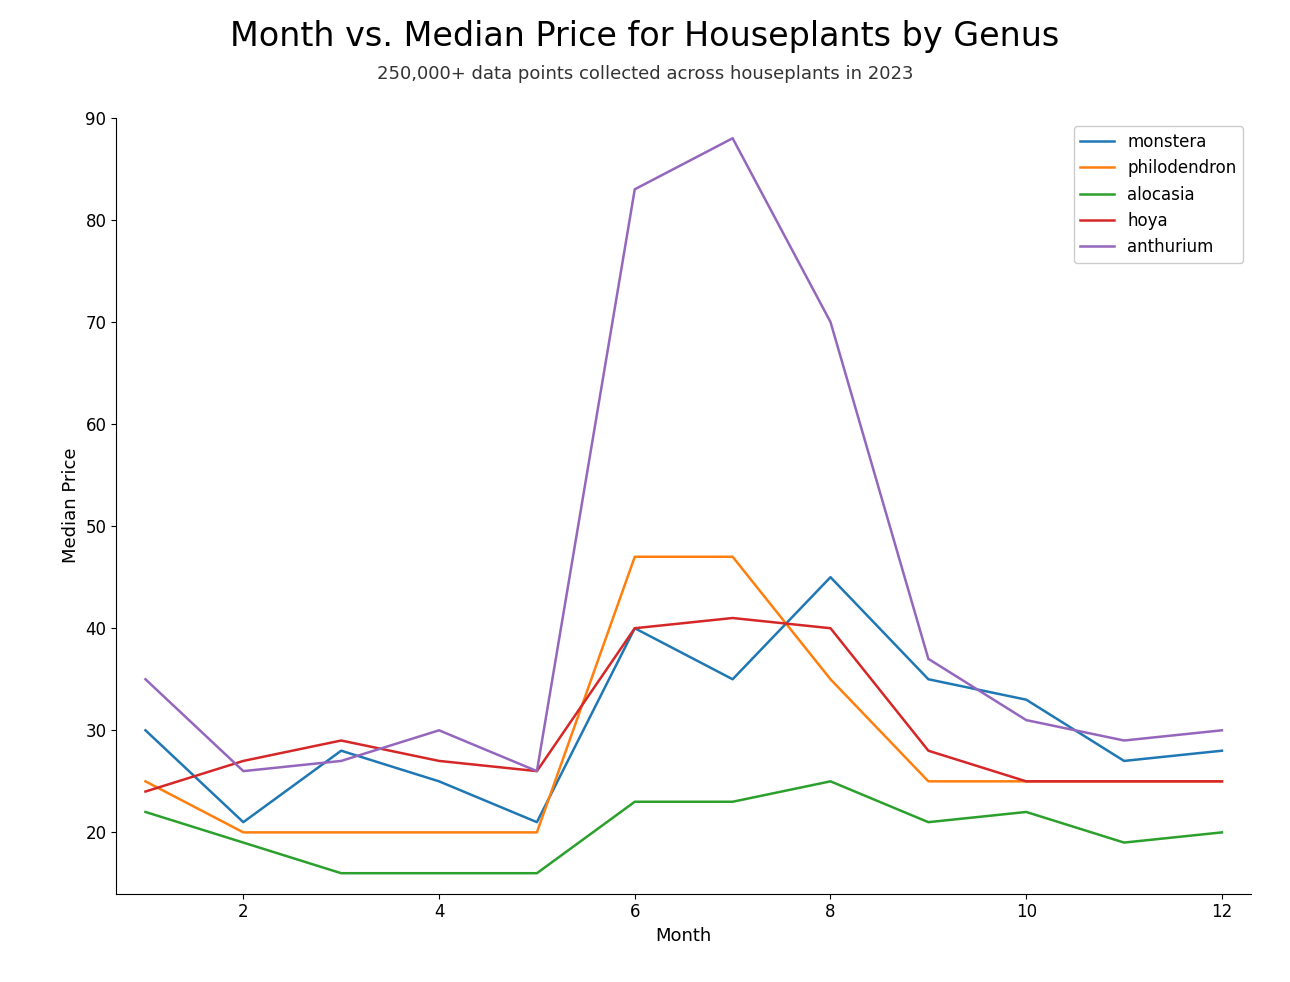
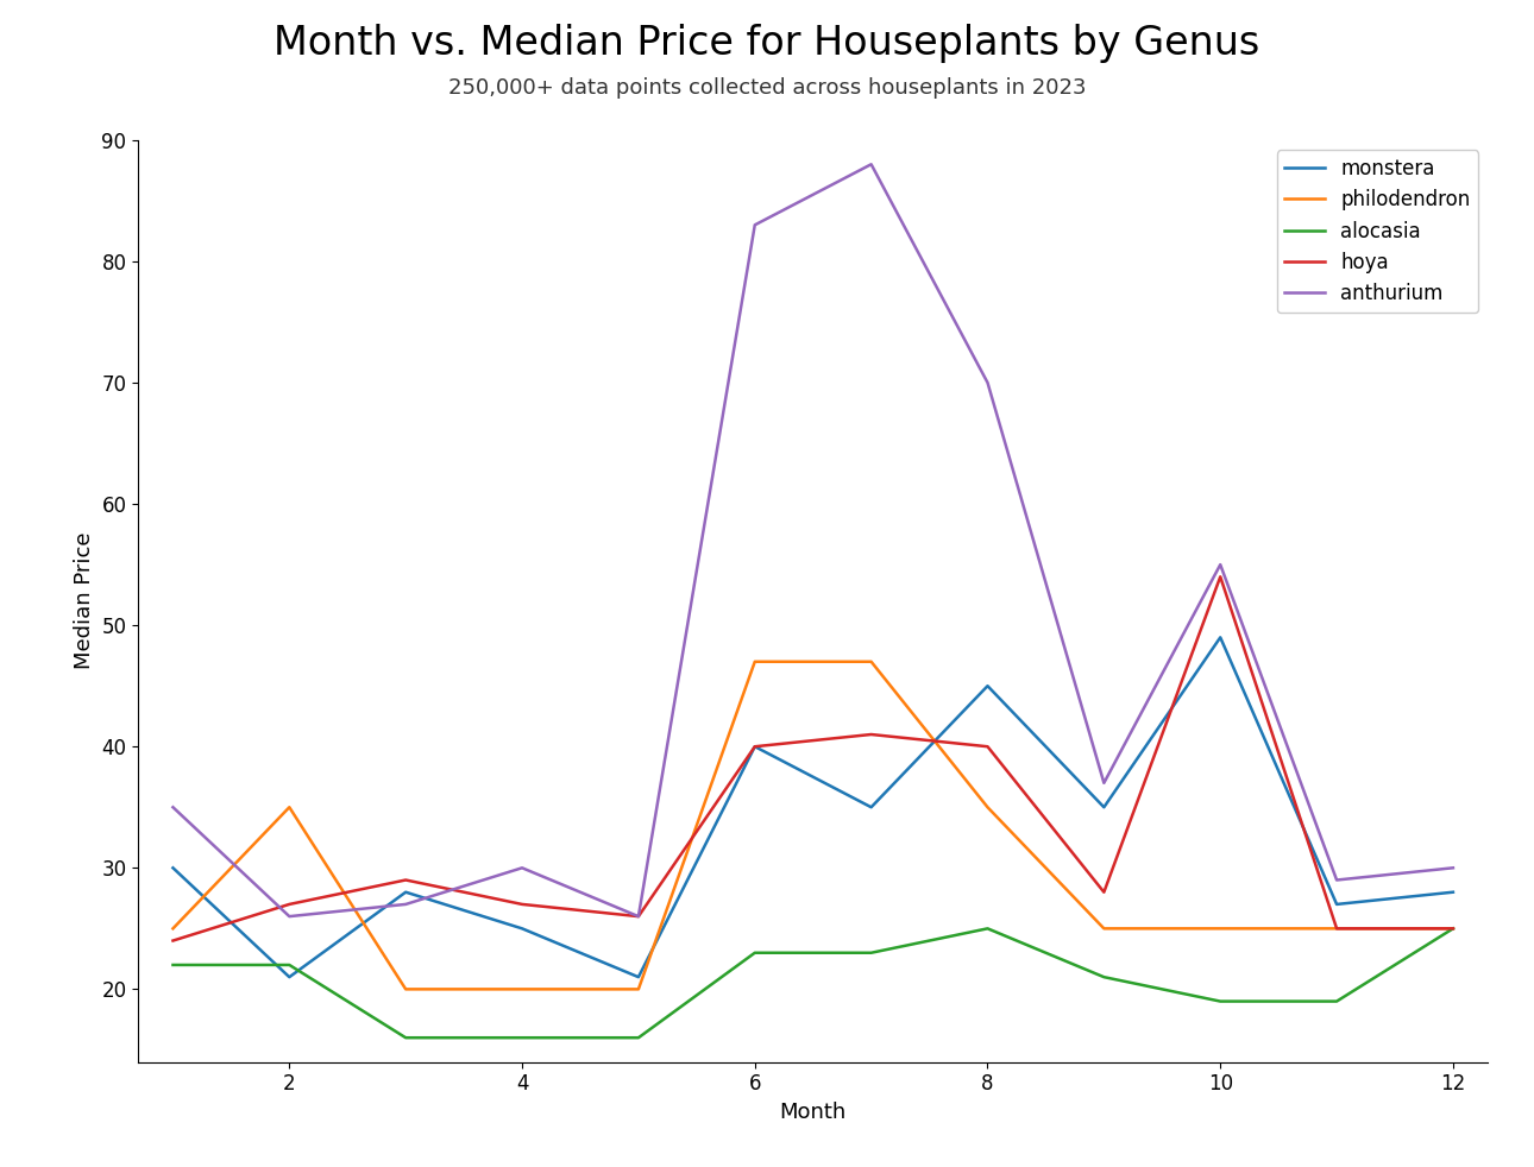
philodendron/2: 20 -> 35
alocasia/2: 19 -> 22
monstera/10: 33 -> 49
alocasia/10: 22 -> 19
hoya/10: 25 -> 54
anthurium/10: 31 -> 55
alocasia/12: 20 -> 25
